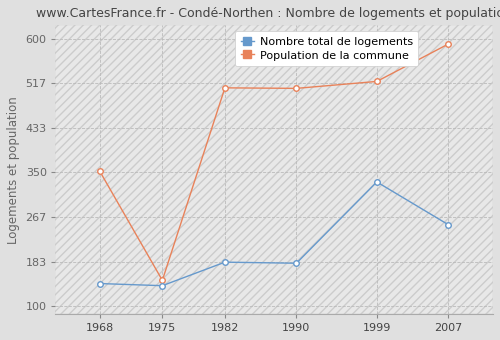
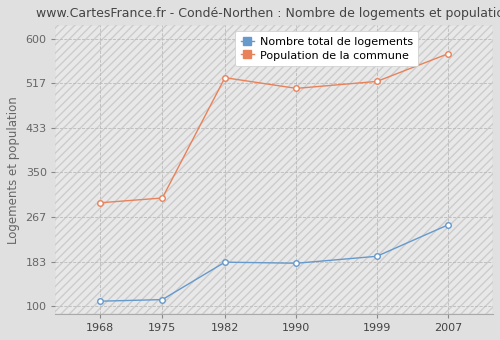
Nombre total de logements/1968: 142 -> 109
Population de la commune/1968: 352 -> 293
Nombre total de logements/1975: 138 -> 112
Population de la commune/1975: 148 -> 302
Population de la commune/1982: 508 -> 527
Nombre total de logements/1999: 332 -> 193
Population de la commune/2007: 590 -> 572
